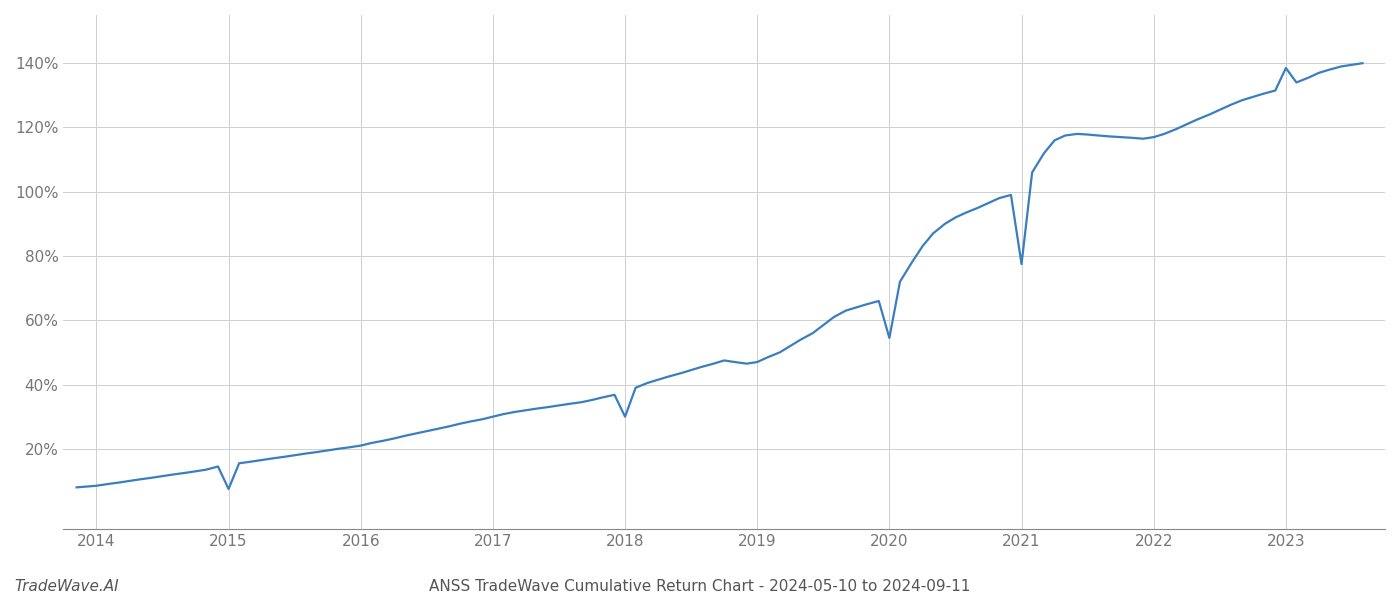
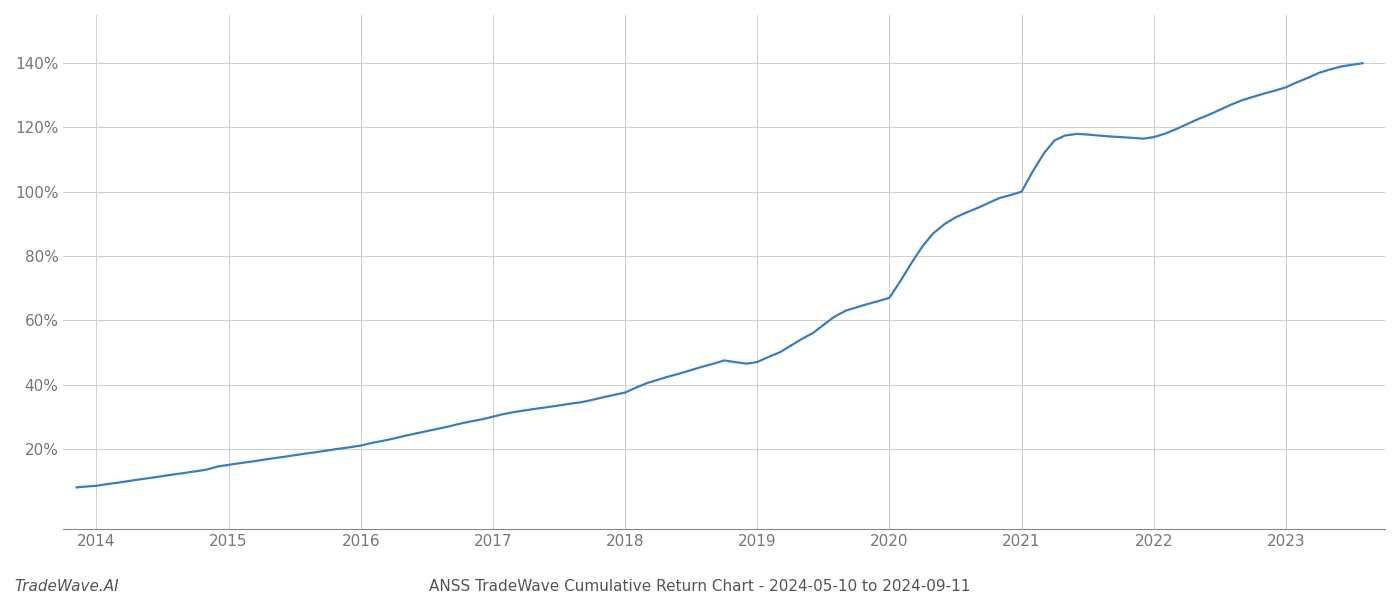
2015: 7.5% -> 15.0%
2018: 30.0% -> 37.5%
2020: 54.5% -> 67.0%
2021: 77.5% -> 100.0%
2023: 138.5% -> 132.5%
